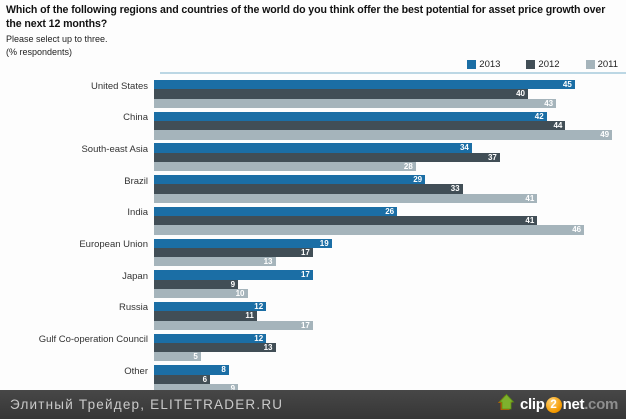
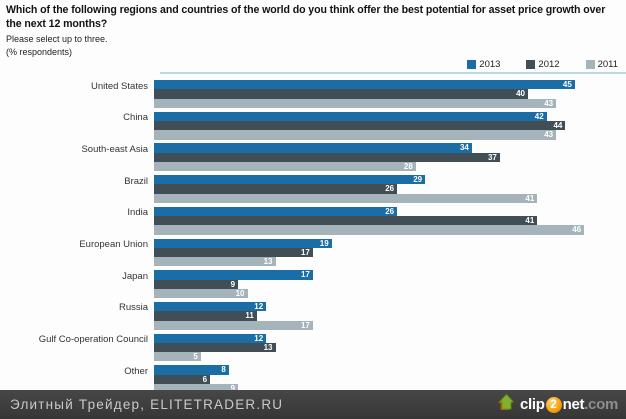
2011/China: 49 -> 43
2012/Brazil: 33 -> 26
